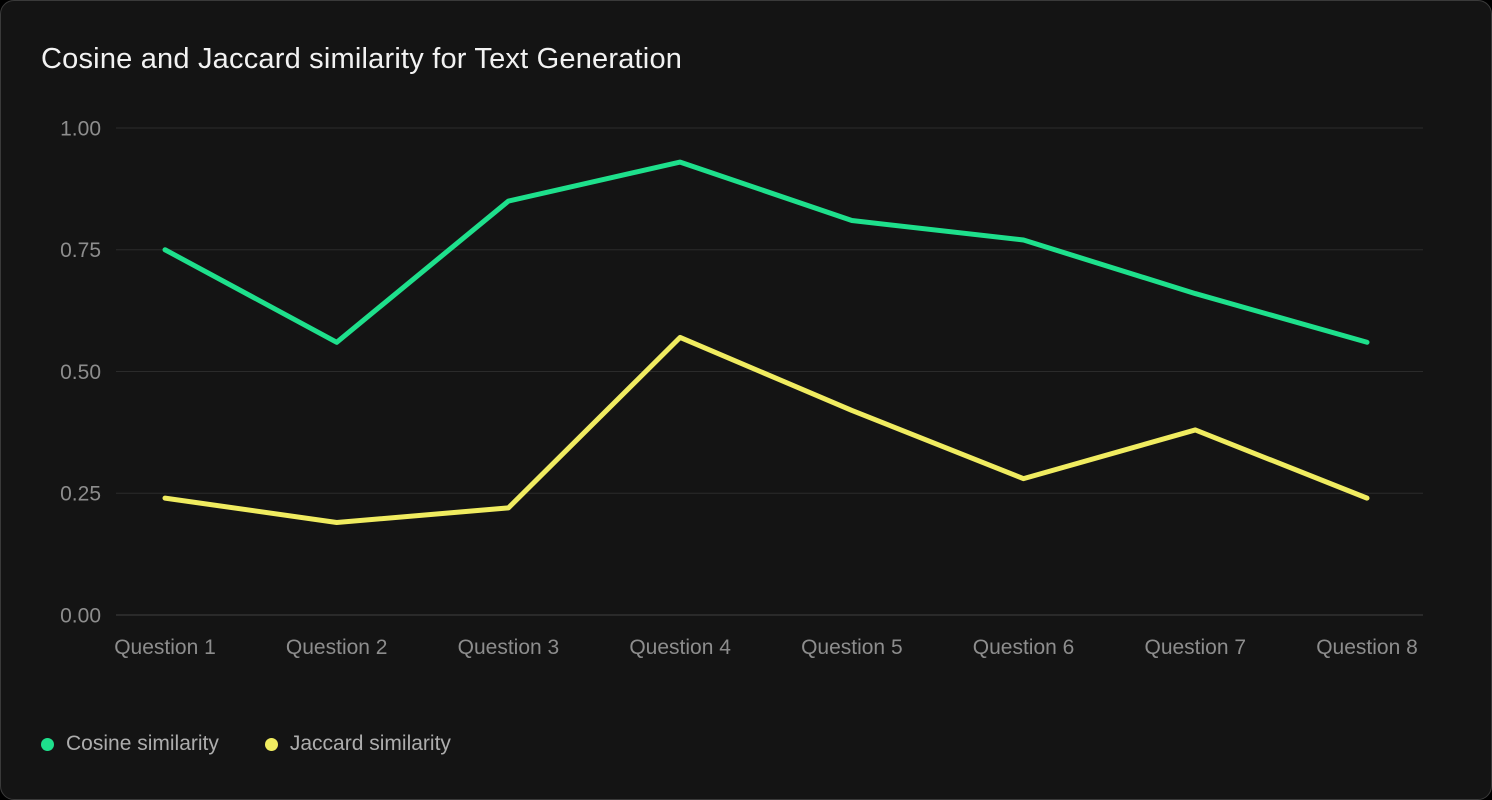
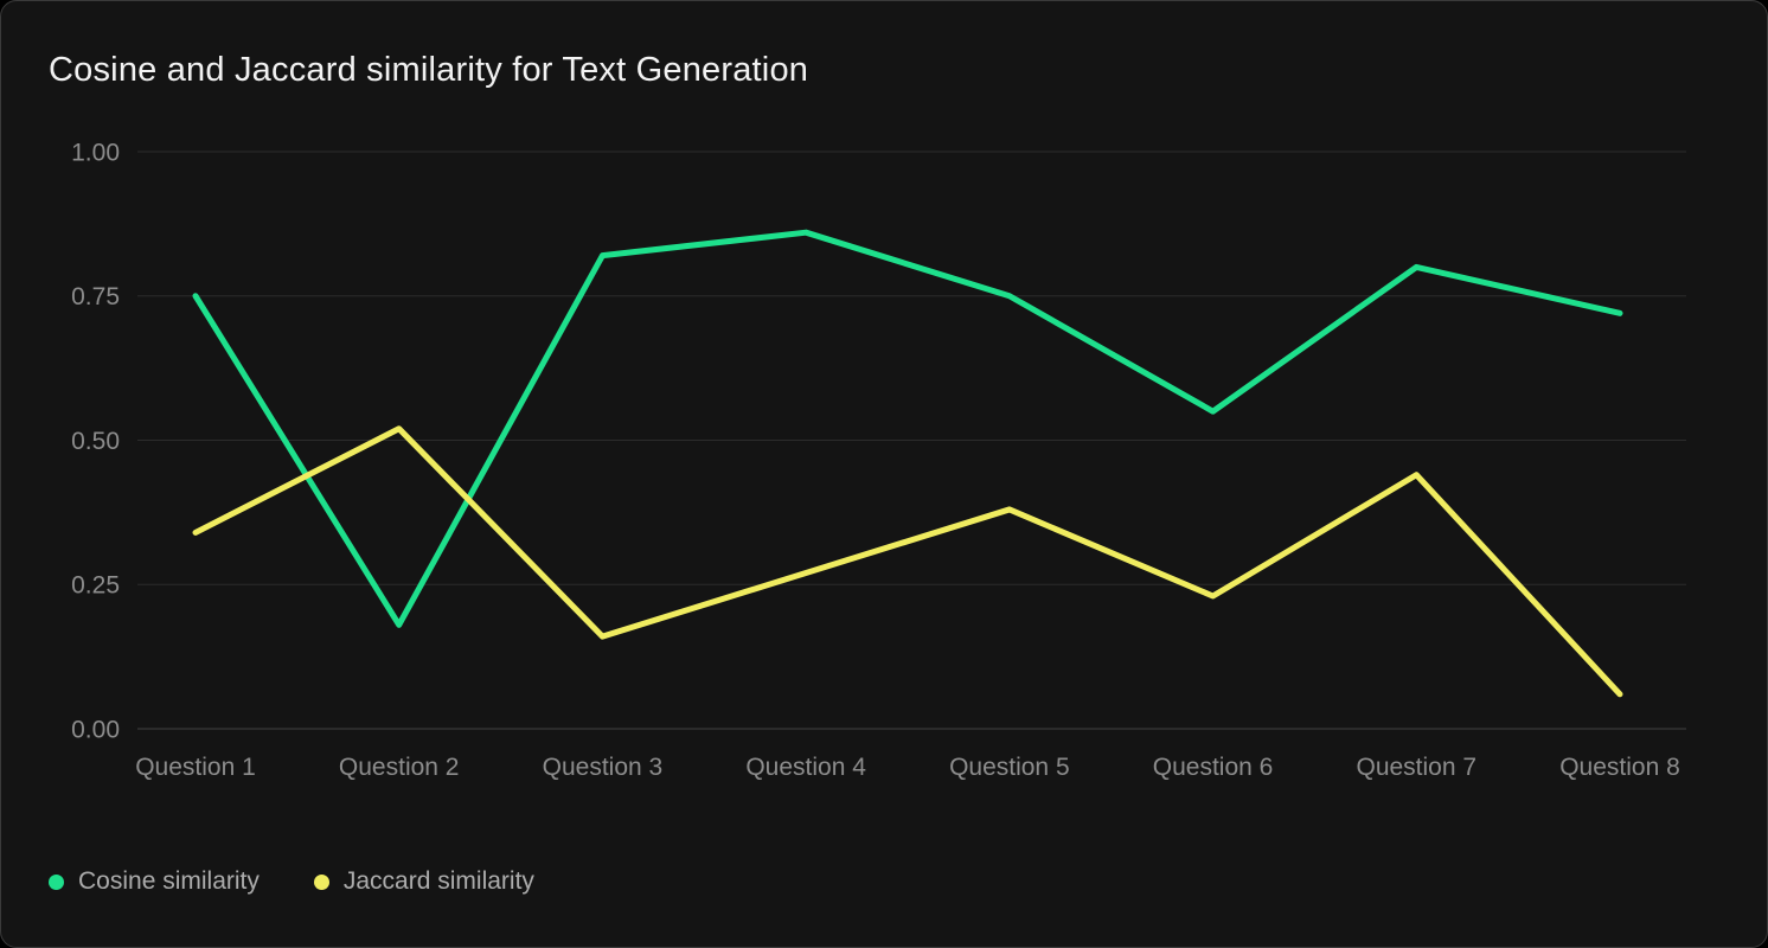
Jaccard similarity/Question 1: 0.24 -> 0.34
Cosine similarity/Question 2: 0.56 -> 0.18
Jaccard similarity/Question 2: 0.19 -> 0.52
Cosine similarity/Question 3: 0.85 -> 0.82
Jaccard similarity/Question 3: 0.22 -> 0.16
Cosine similarity/Question 4: 0.93 -> 0.86
Jaccard similarity/Question 4: 0.57 -> 0.27
Cosine similarity/Question 5: 0.81 -> 0.75
Jaccard similarity/Question 5: 0.42 -> 0.38
Cosine similarity/Question 6: 0.77 -> 0.55
Jaccard similarity/Question 6: 0.28 -> 0.23
Cosine similarity/Question 7: 0.66 -> 0.80
Jaccard similarity/Question 7: 0.38 -> 0.44
Cosine similarity/Question 8: 0.56 -> 0.72
Jaccard similarity/Question 8: 0.24 -> 0.06
